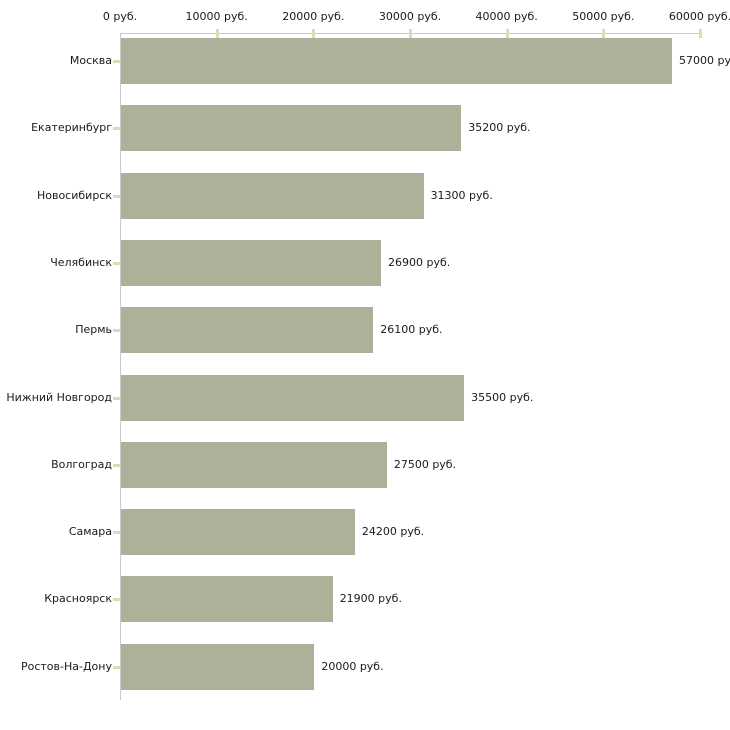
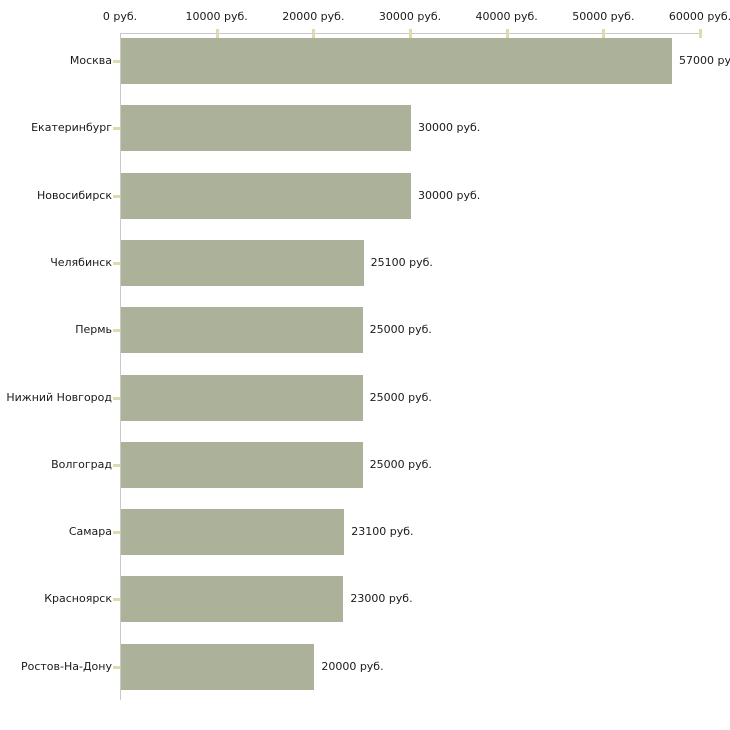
Екатеринбург: 35200 -> 30000
Новосибирск: 31300 -> 30000
Челябинск: 26900 -> 25100
Пермь: 26100 -> 25000
Нижний Новгород: 35500 -> 25000
Волгоград: 27500 -> 25000
Самара: 24200 -> 23100
Красноярск: 21900 -> 23000
